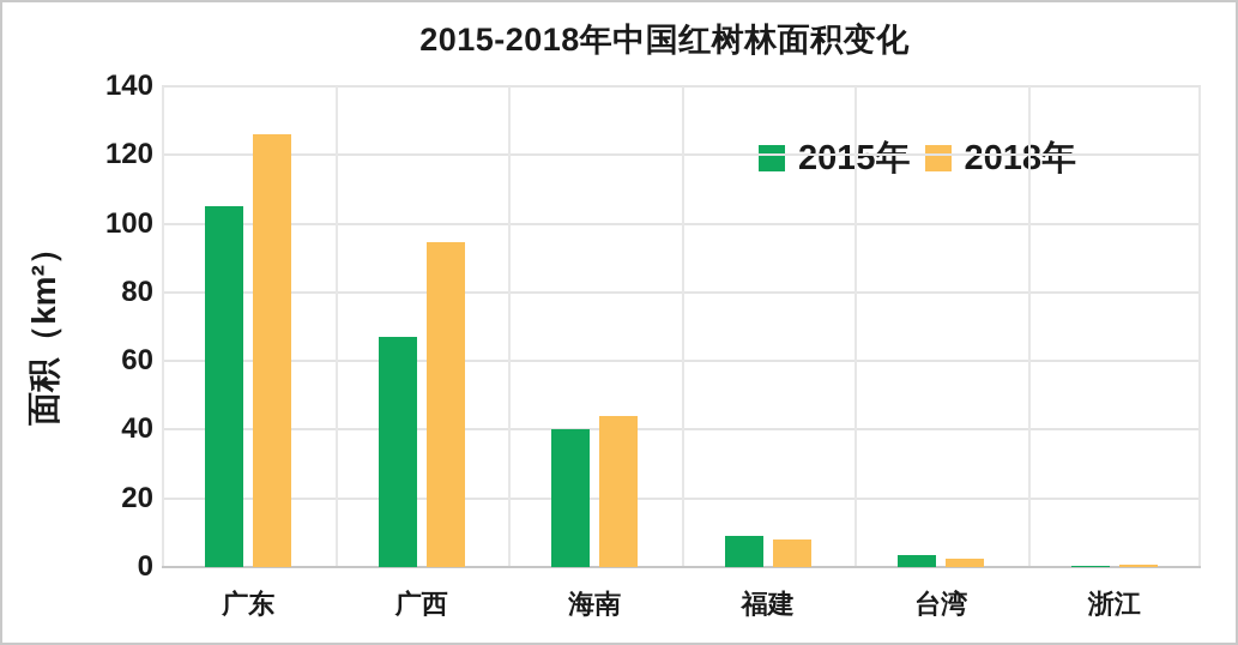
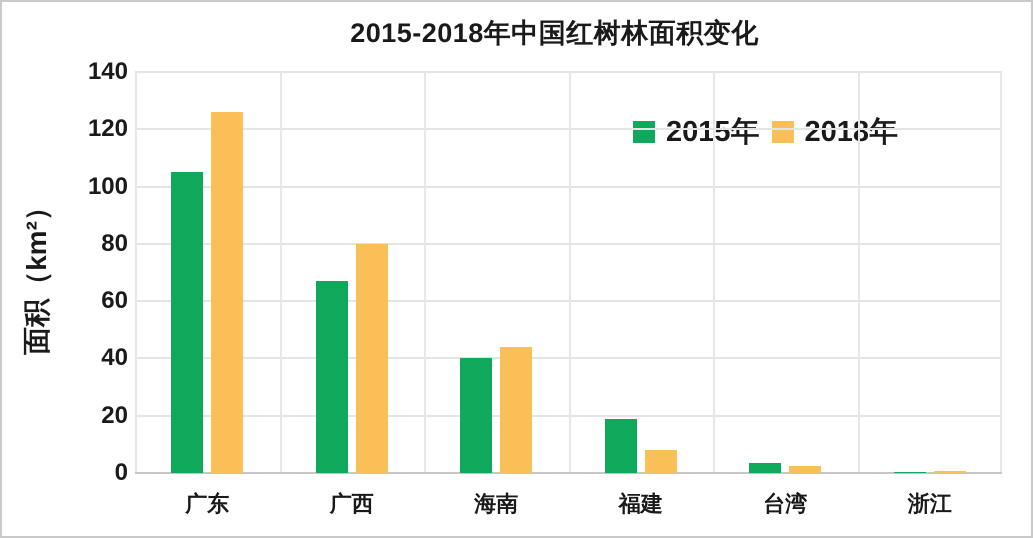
2018年/广西: 94 -> 80
2015年/福建: 9 -> 19
